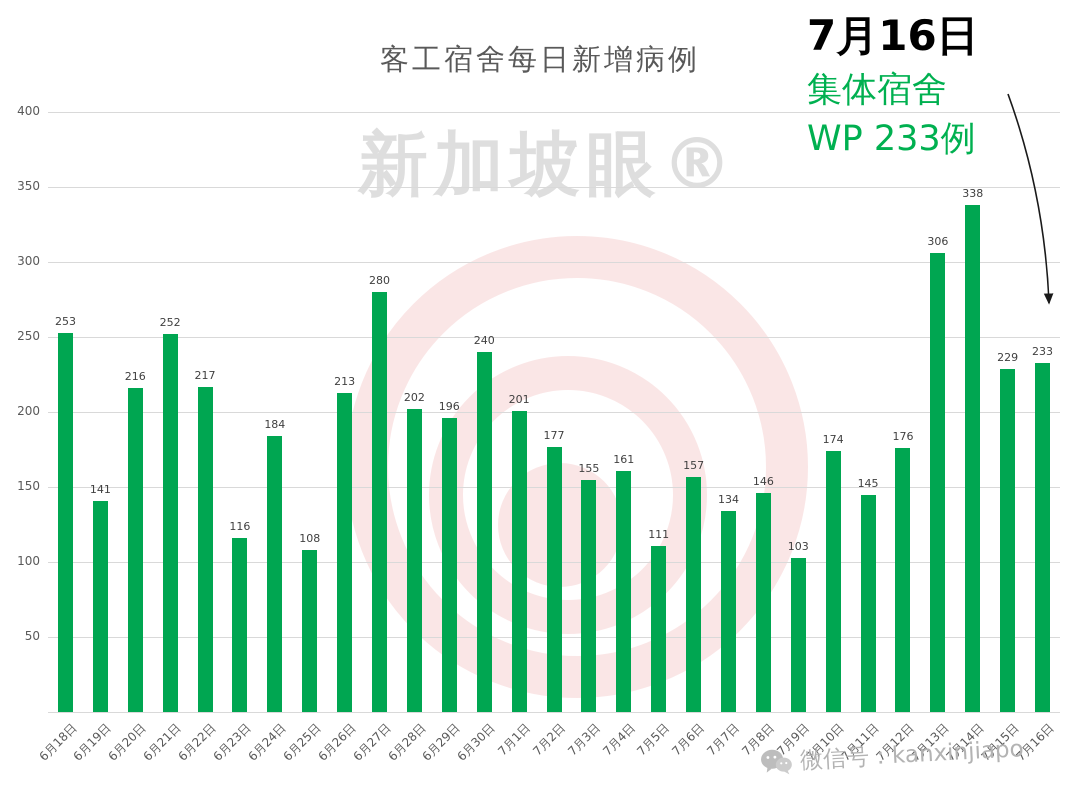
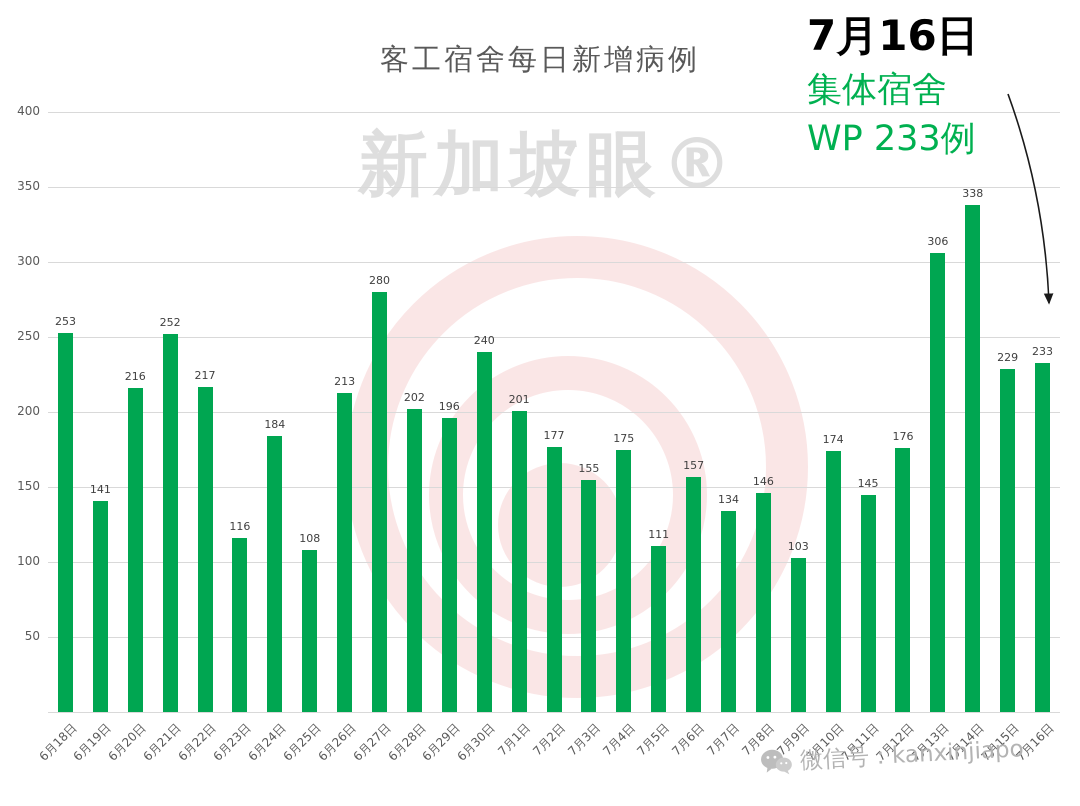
7月4日: 161 -> 175
